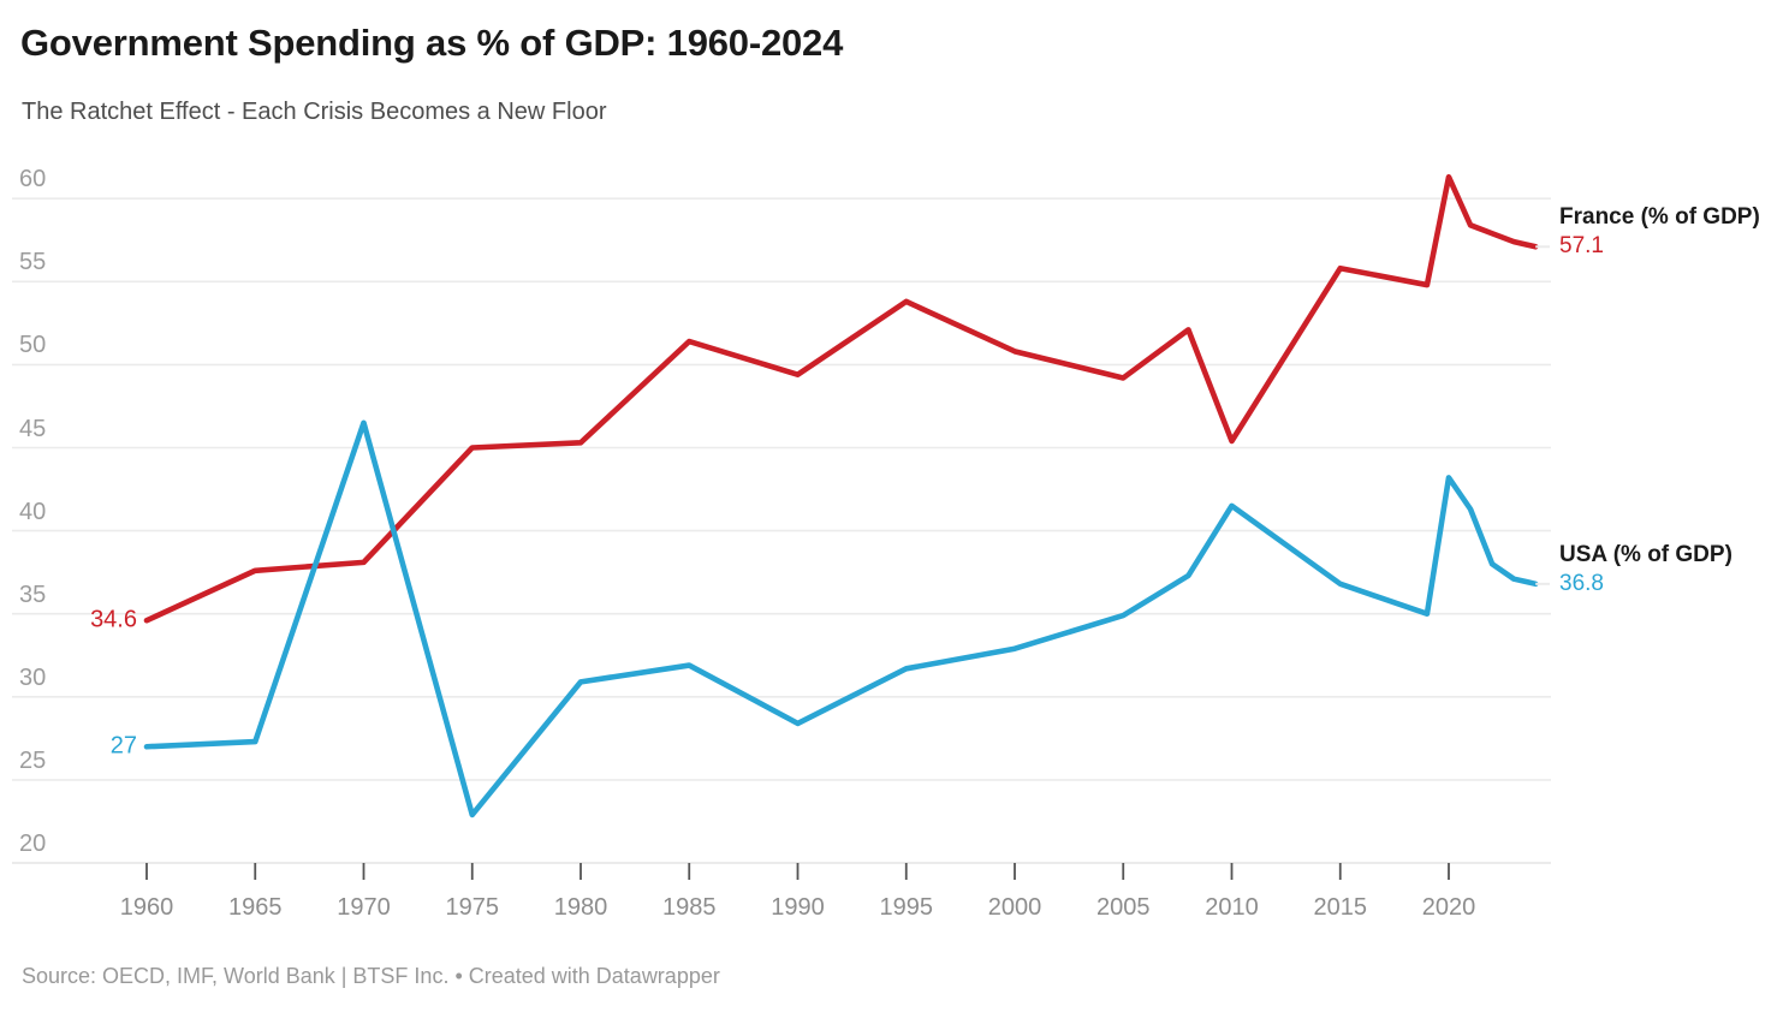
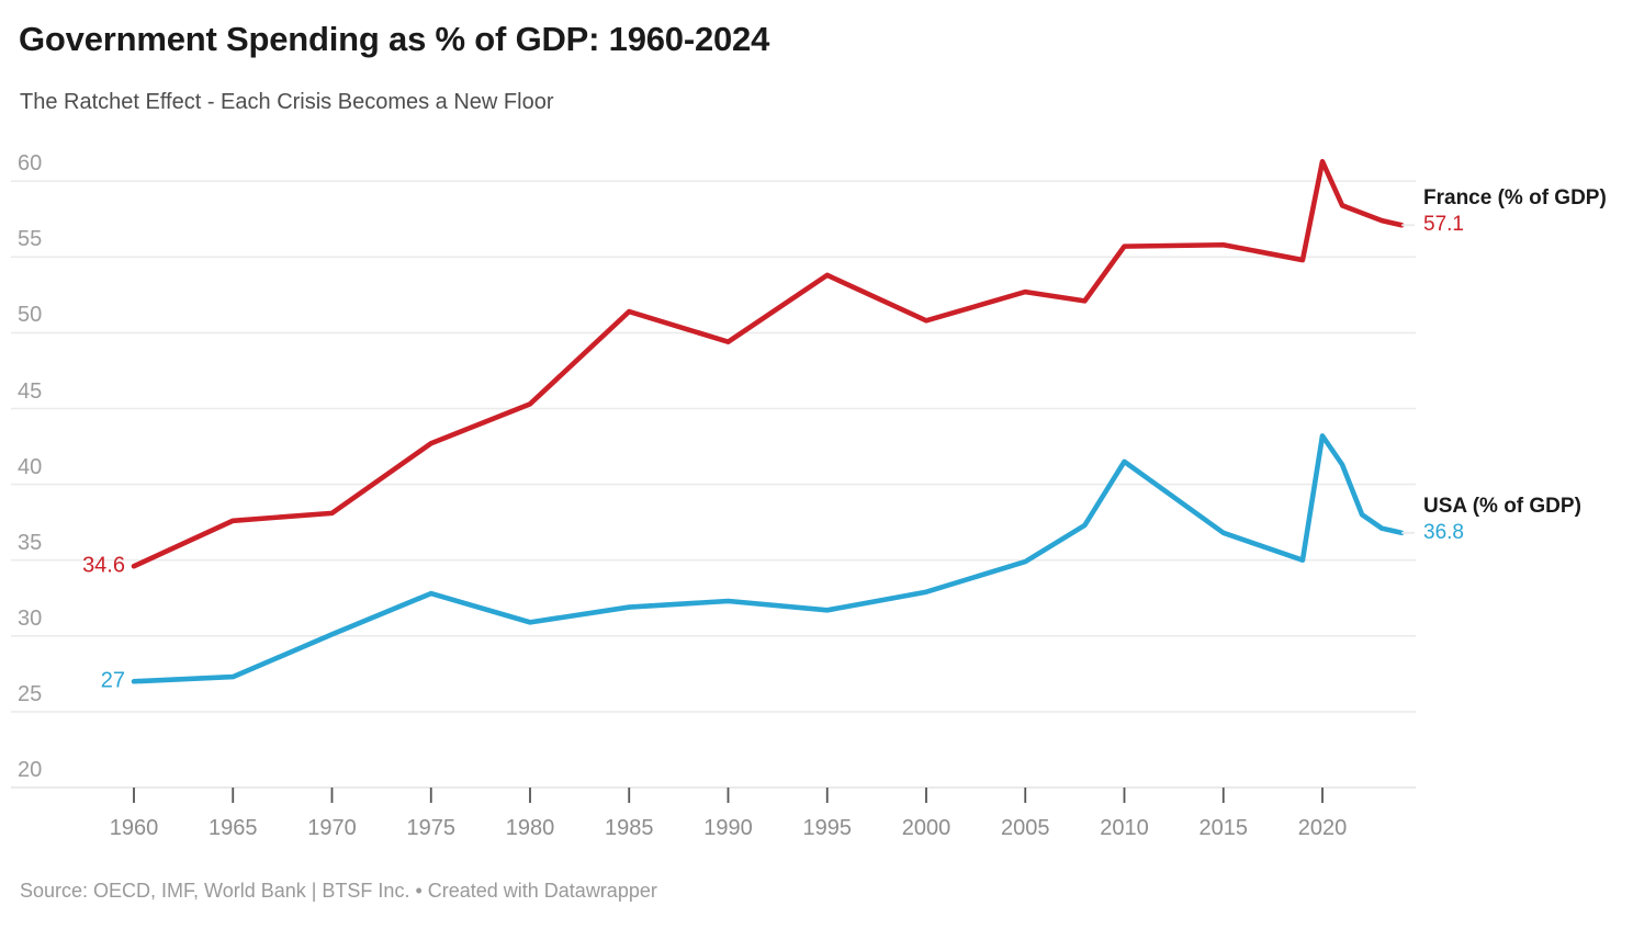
USA (% of GDP)/1970: 46.5 -> 30.1
France (% of GDP)/1975: 45.0 -> 42.7
USA (% of GDP)/1975: 22.9 -> 32.8
USA (% of GDP)/1990: 28.4 -> 32.3
France (% of GDP)/2005: 49.2 -> 52.7
France (% of GDP)/2010: 45.4 -> 55.7
